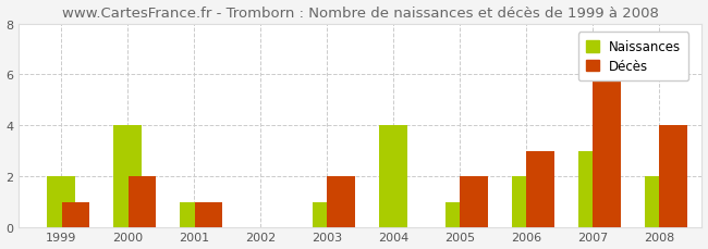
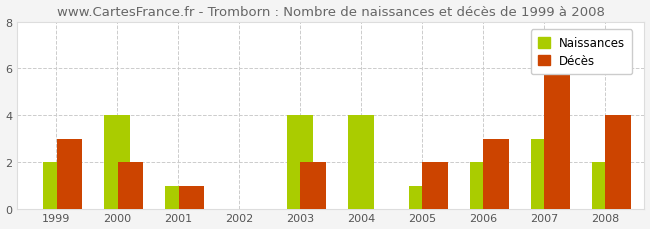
Décès/1999: 1 -> 3
Naissances/2003: 1 -> 4
